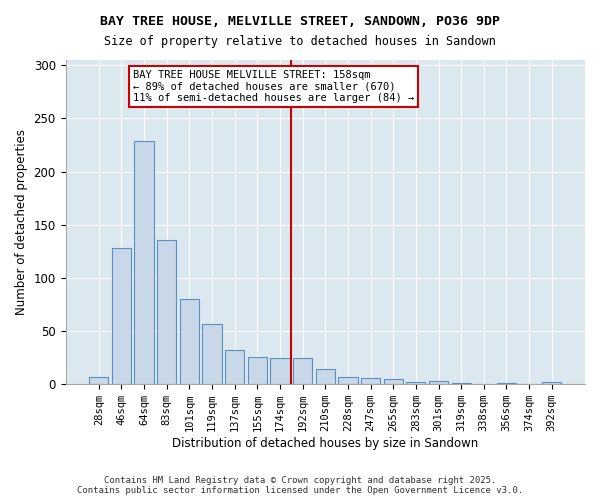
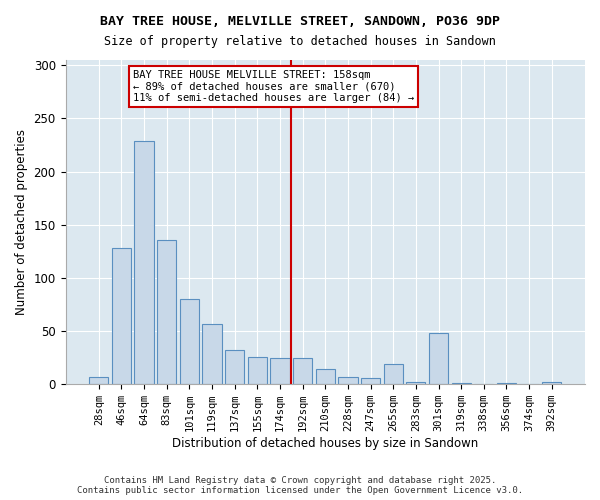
265sqm: 5 -> 19
301sqm: 3 -> 48
